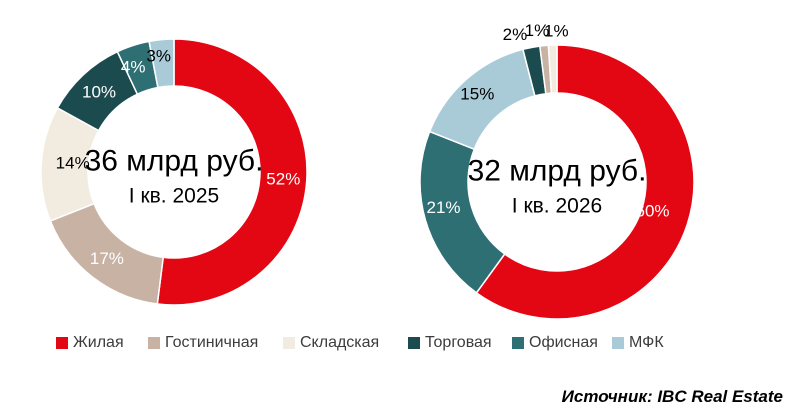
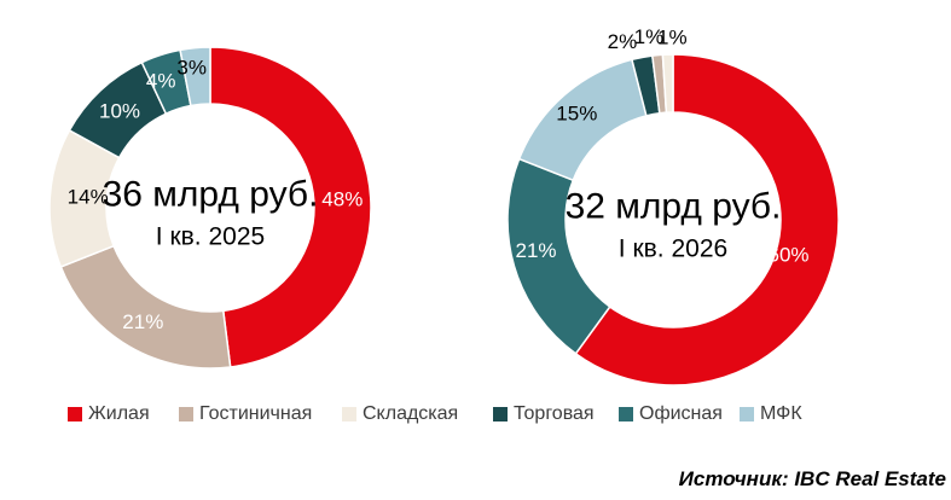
36 млрд руб./Жилая: 52% -> 48%
36 млрд руб./Гостиничная: 17% -> 21%
